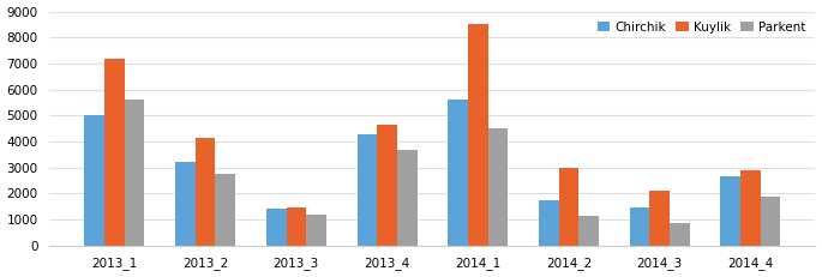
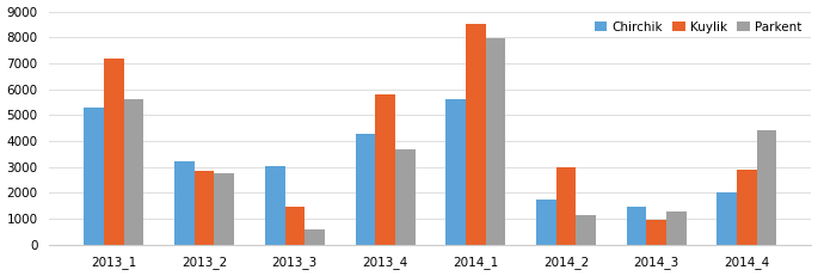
Chirchik/2013_1: 5000 -> 5300
Kuylik/2013_2: 4150 -> 2850
Chirchik/2013_3: 1400 -> 3050
Parkent/2013_3: 1200 -> 600
Kuylik/2013_4: 4650 -> 5800
Parkent/2014_1: 4500 -> 7950
Kuylik/2014_3: 2100 -> 950
Parkent/2014_3: 850 -> 1300
Chirchik/2014_4: 2650 -> 2000
Parkent/2014_4: 1900 -> 4400
